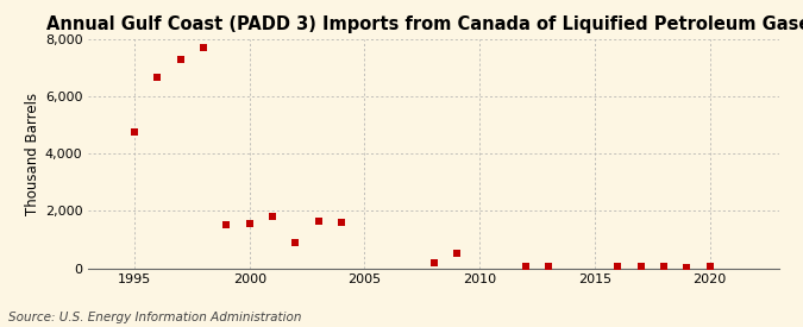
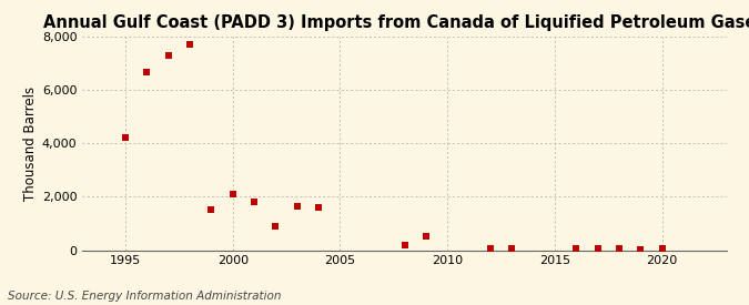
1995: 4,750 -> 4,200
2000: 1,550 -> 2,100
